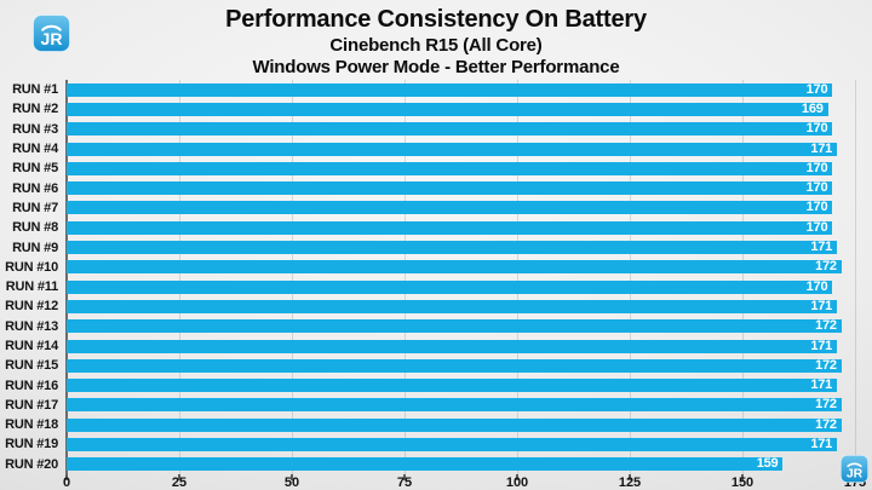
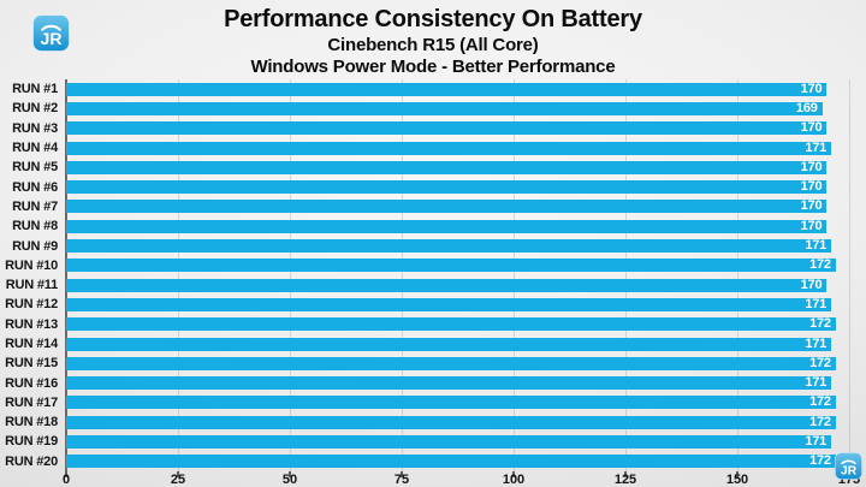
RUN #20: 159 -> 172
